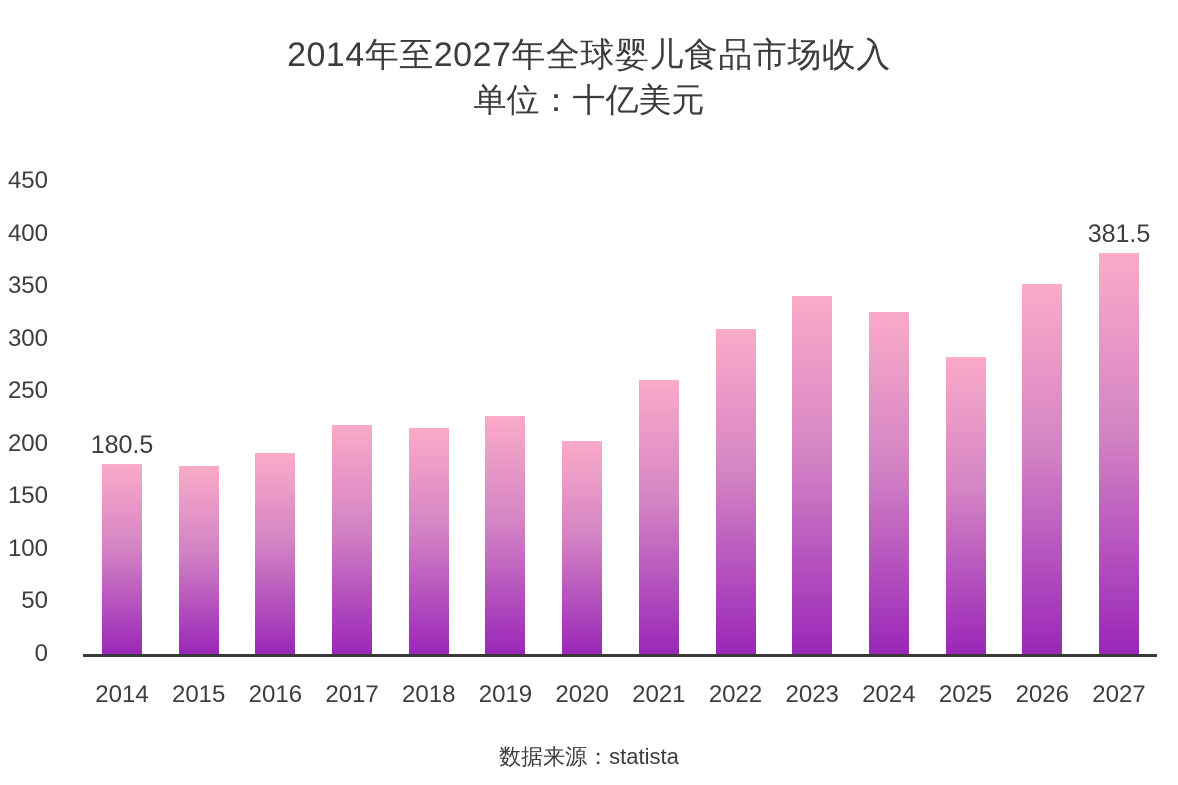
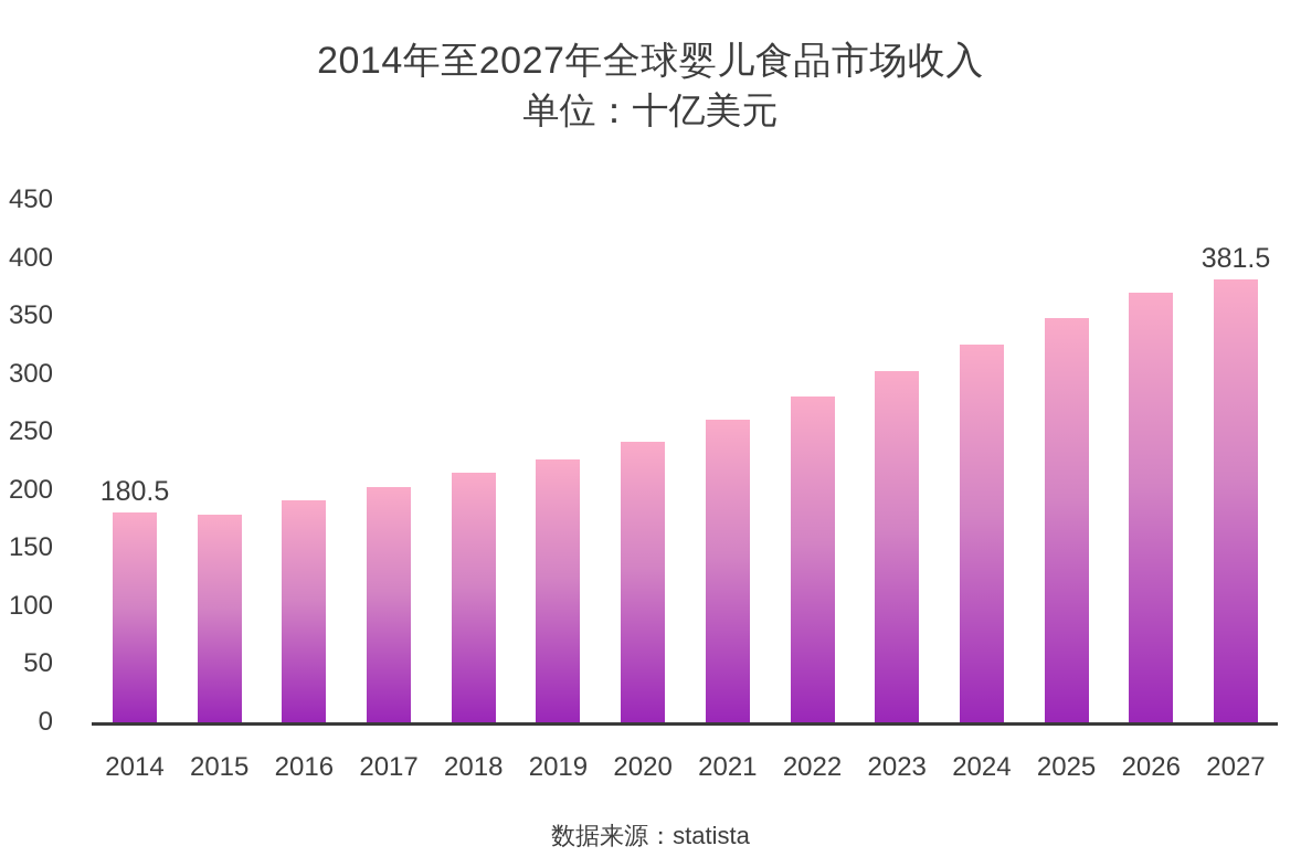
2017: 218 -> 203
2020: 203 -> 242
2022: 309 -> 280
2023: 341 -> 302
2025: 283 -> 348
2026: 352 -> 370
